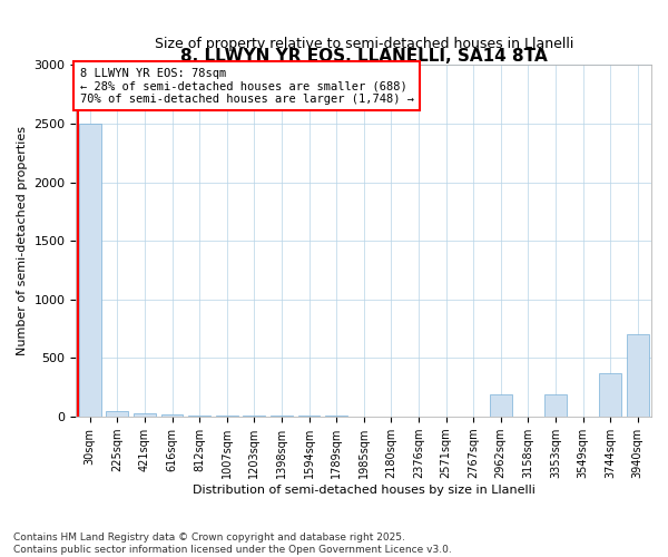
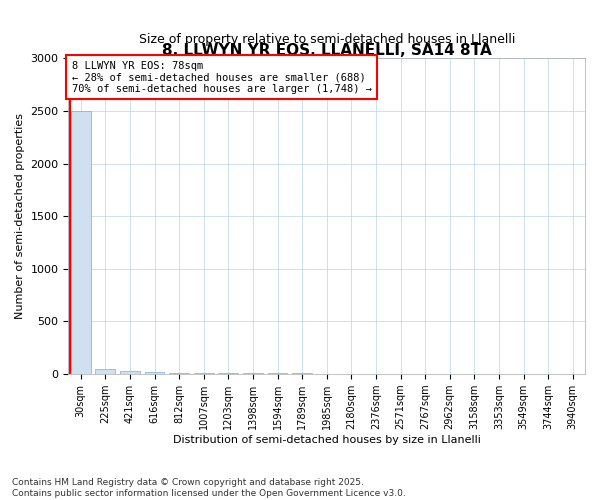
2962sqm: 190 -> 0
3353sqm: 190 -> 0
3744sqm: 370 -> 0
3940sqm: 700 -> 0
